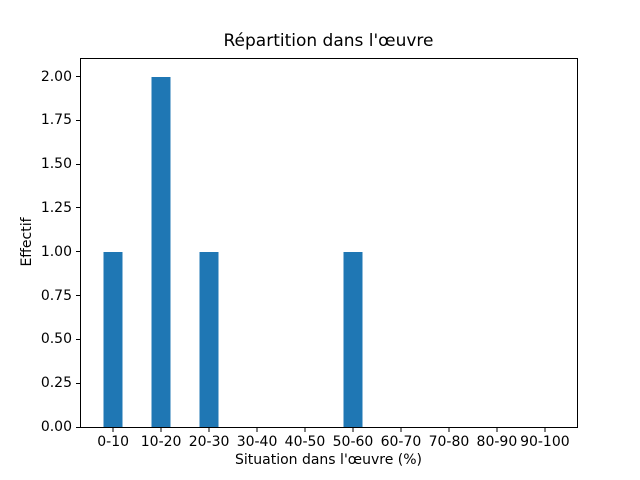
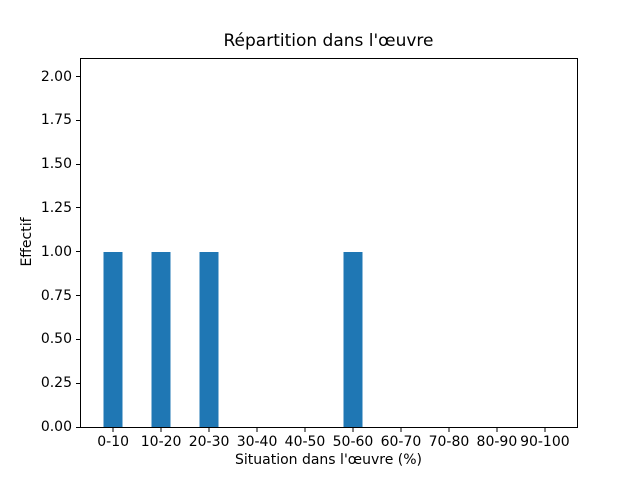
10-20: 2 -> 1
